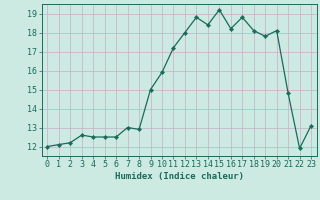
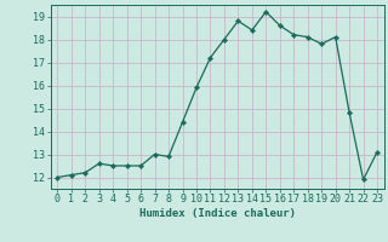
9: 15.0 -> 14.4
16: 18.2 -> 18.6
17: 18.8 -> 18.2
